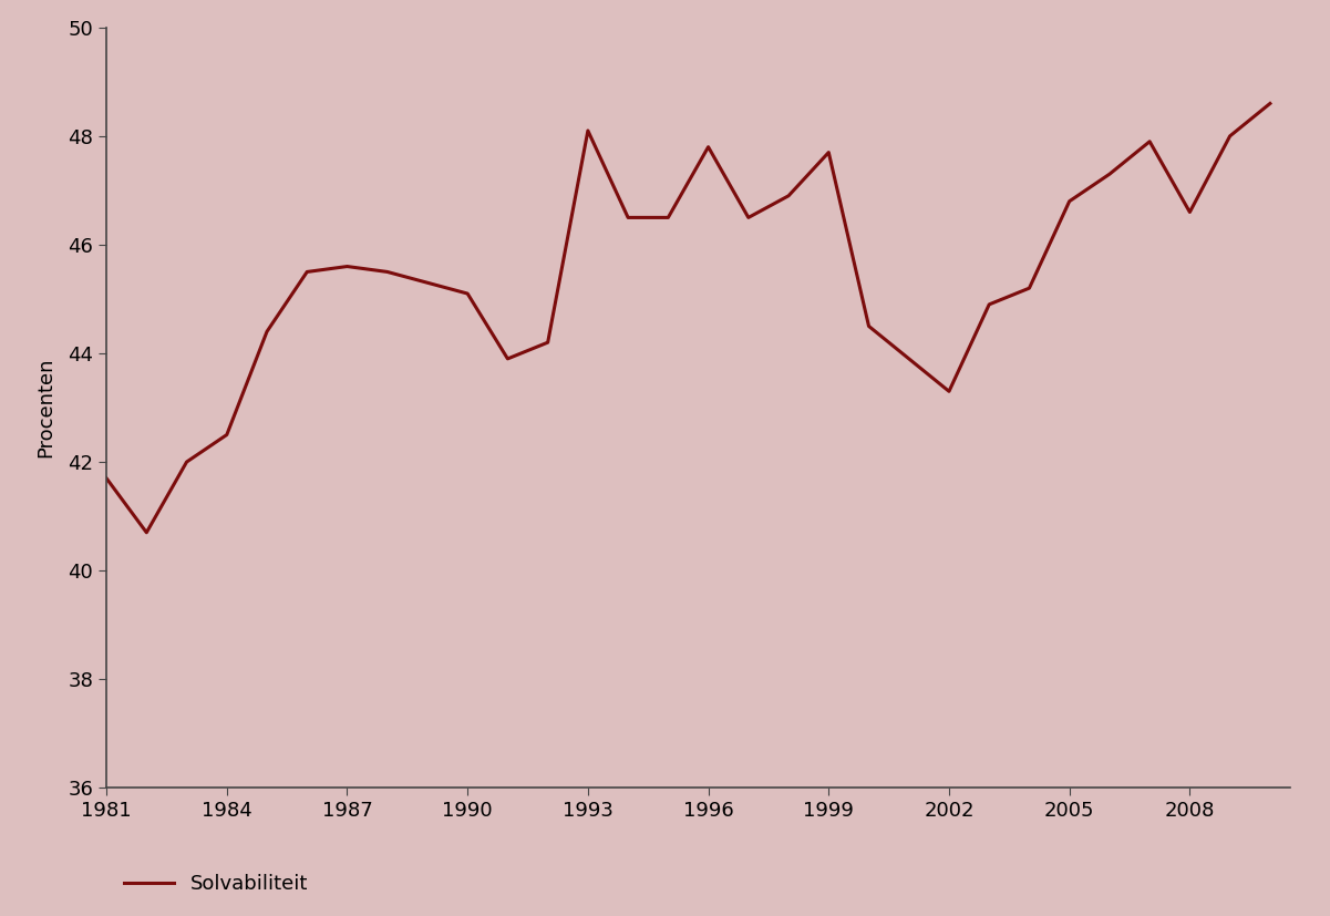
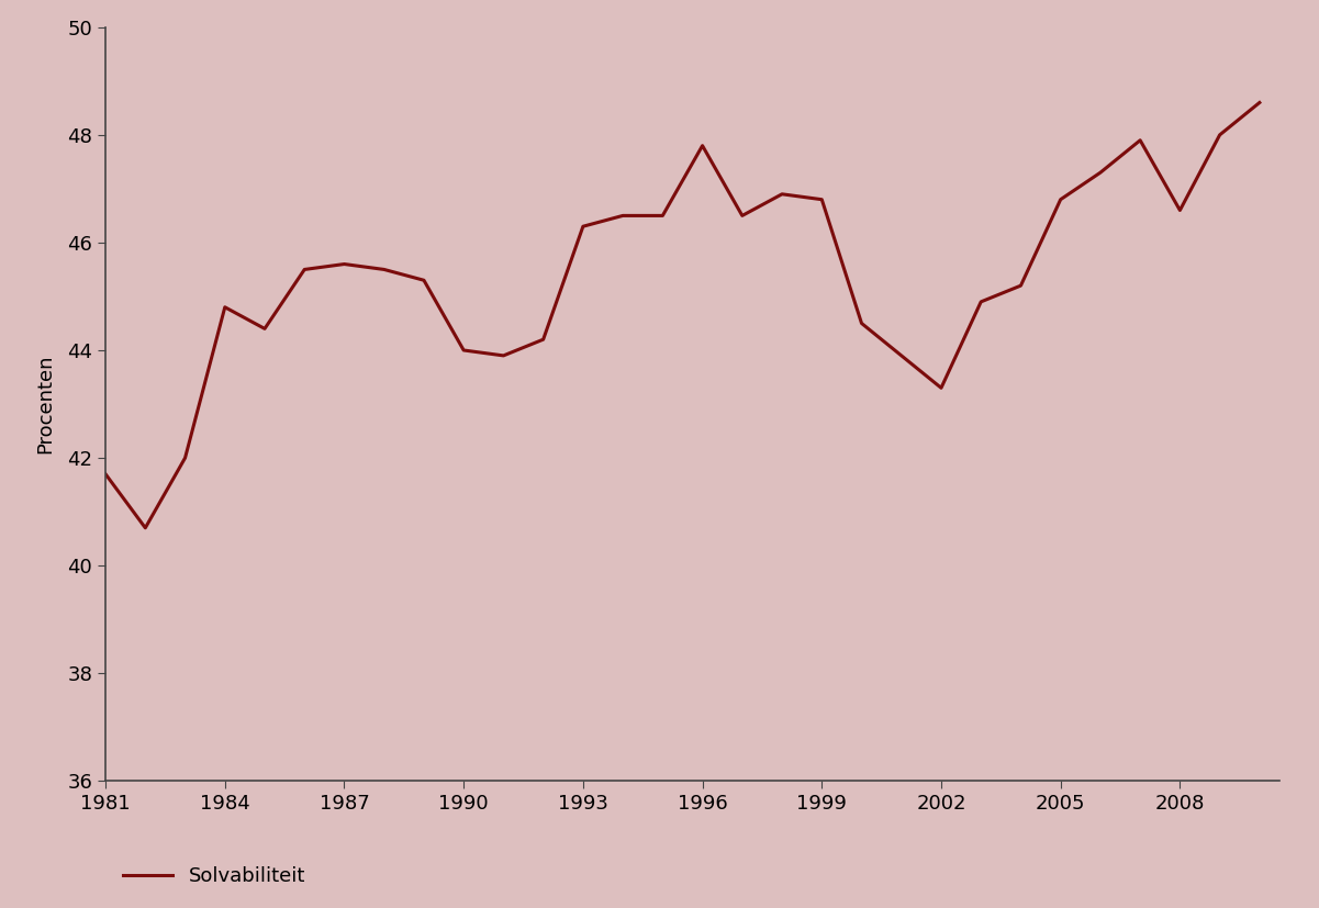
1984: 42.5 -> 44.8
1990: 45.1 -> 44.0
1993: 48.1 -> 46.3
1999: 47.7 -> 46.8
